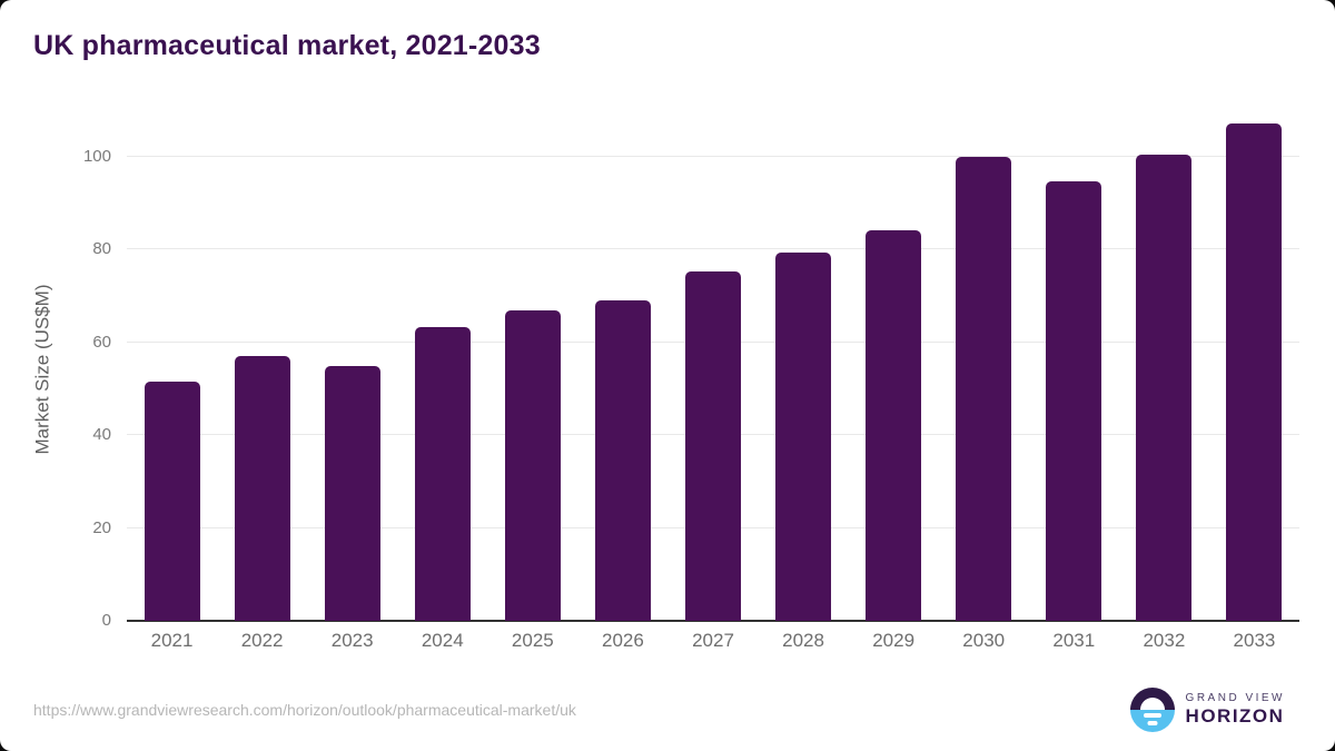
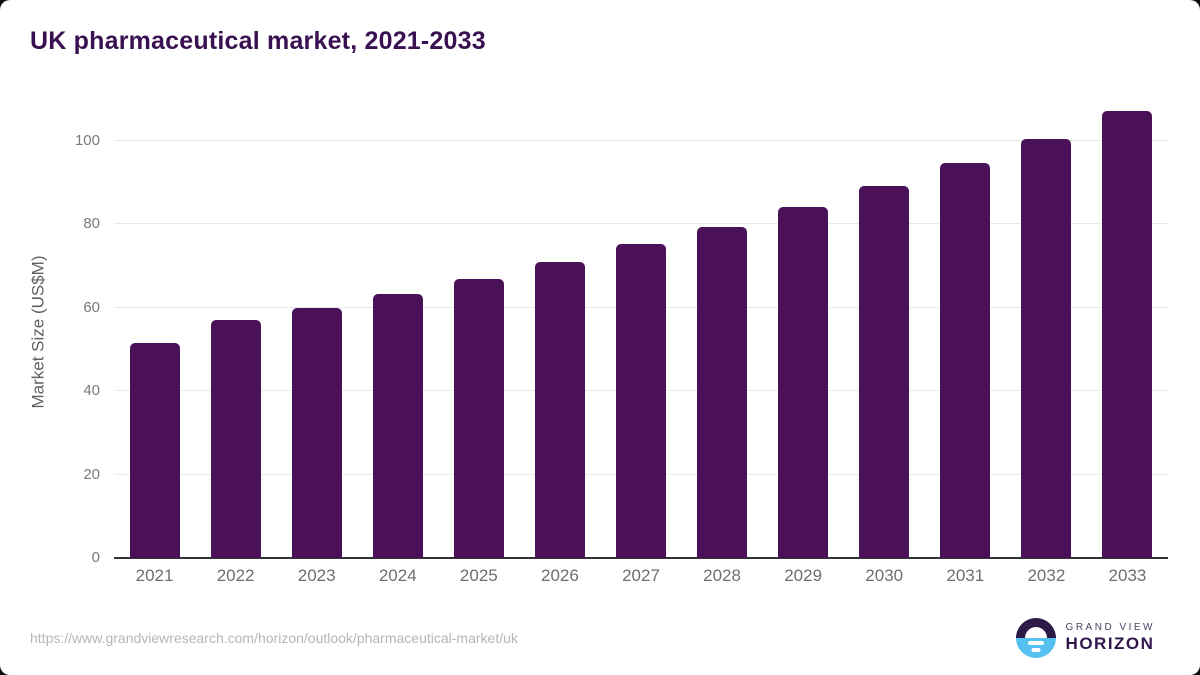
2023: 55 -> 60
2026: 69 -> 71
2030: 100 -> 89
